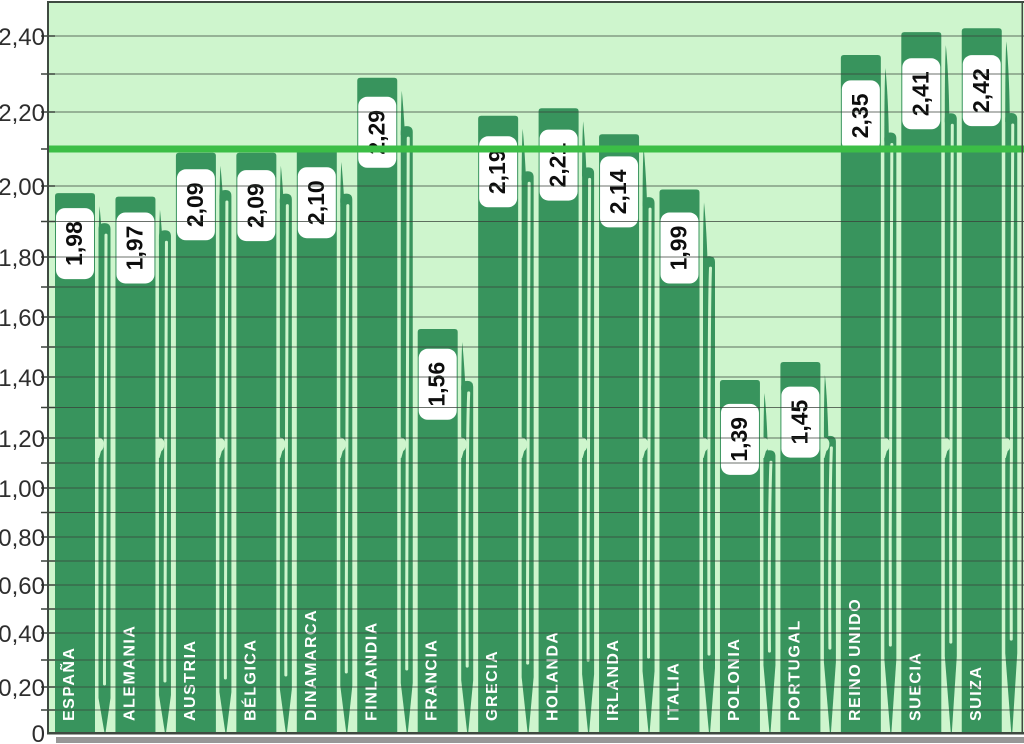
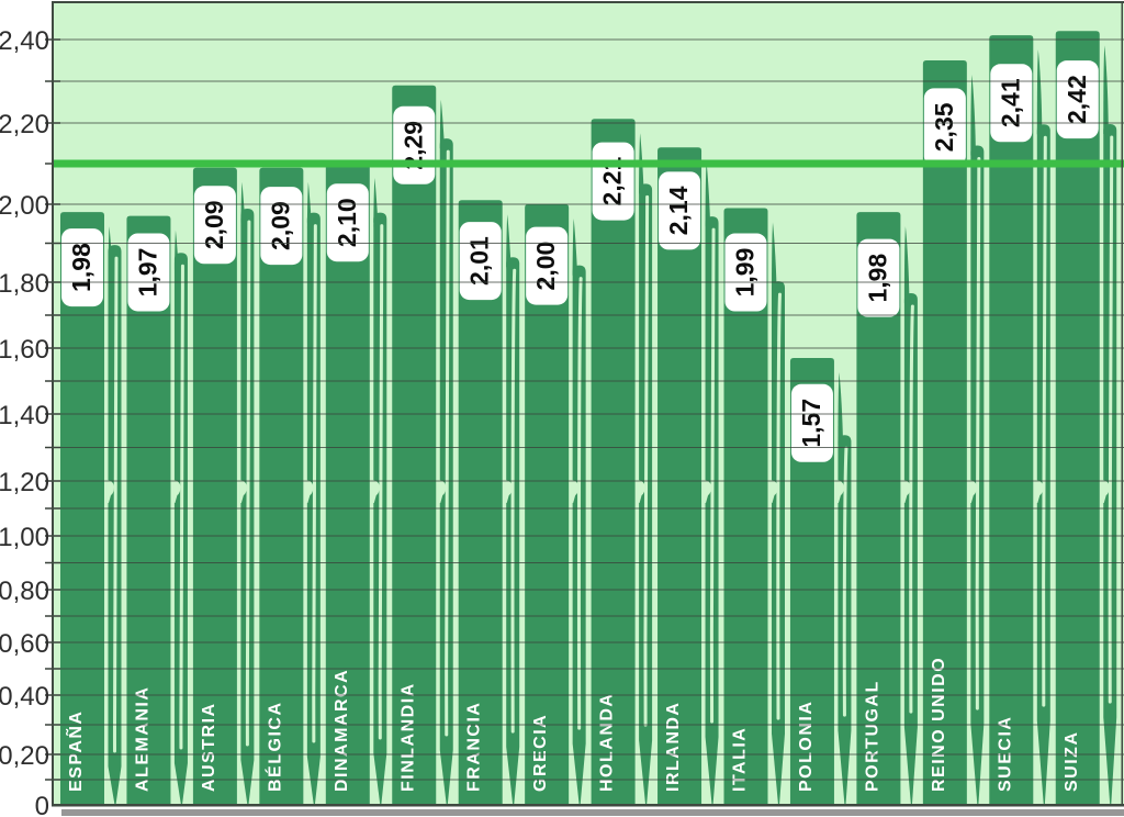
FRANCIA: 1,56 -> 2,01
GRECIA: 2,19 -> 2,00
POLONIA: 1,39 -> 1,57
PORTUGAL: 1,45 -> 1,98
